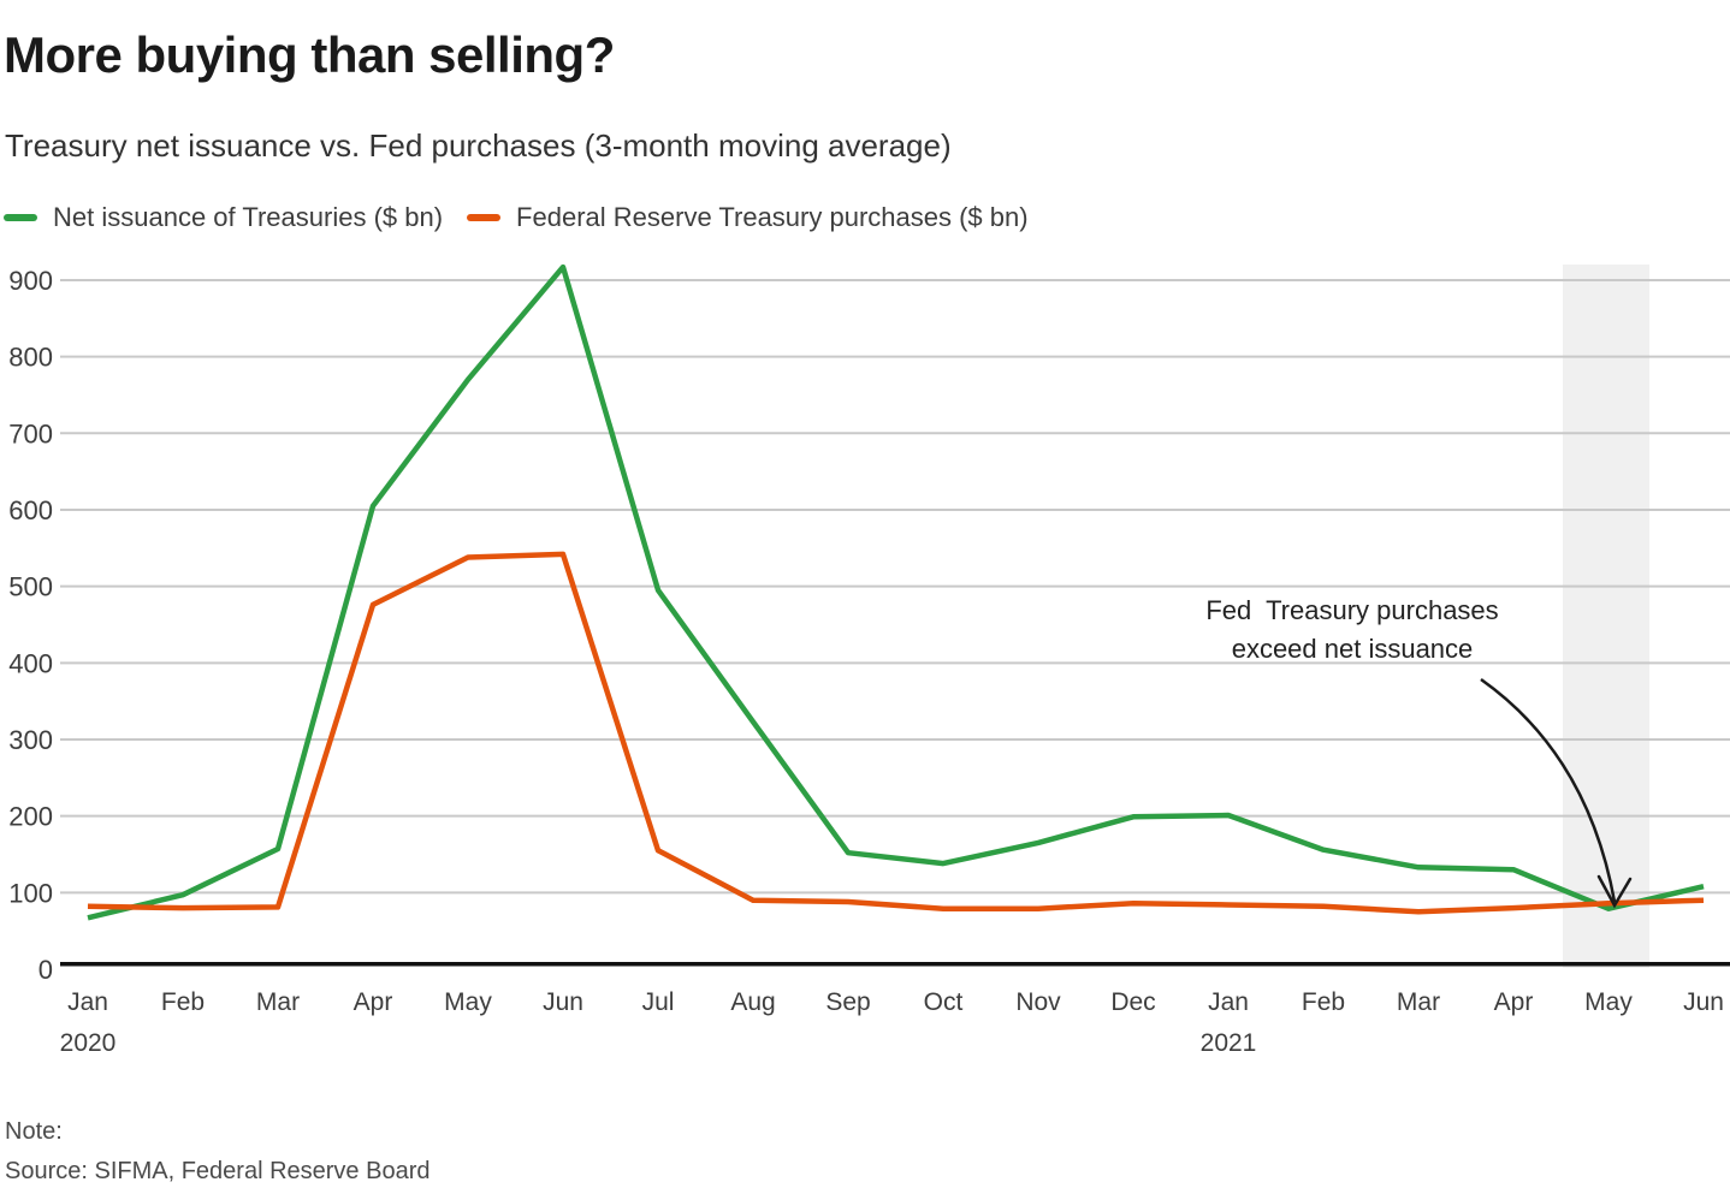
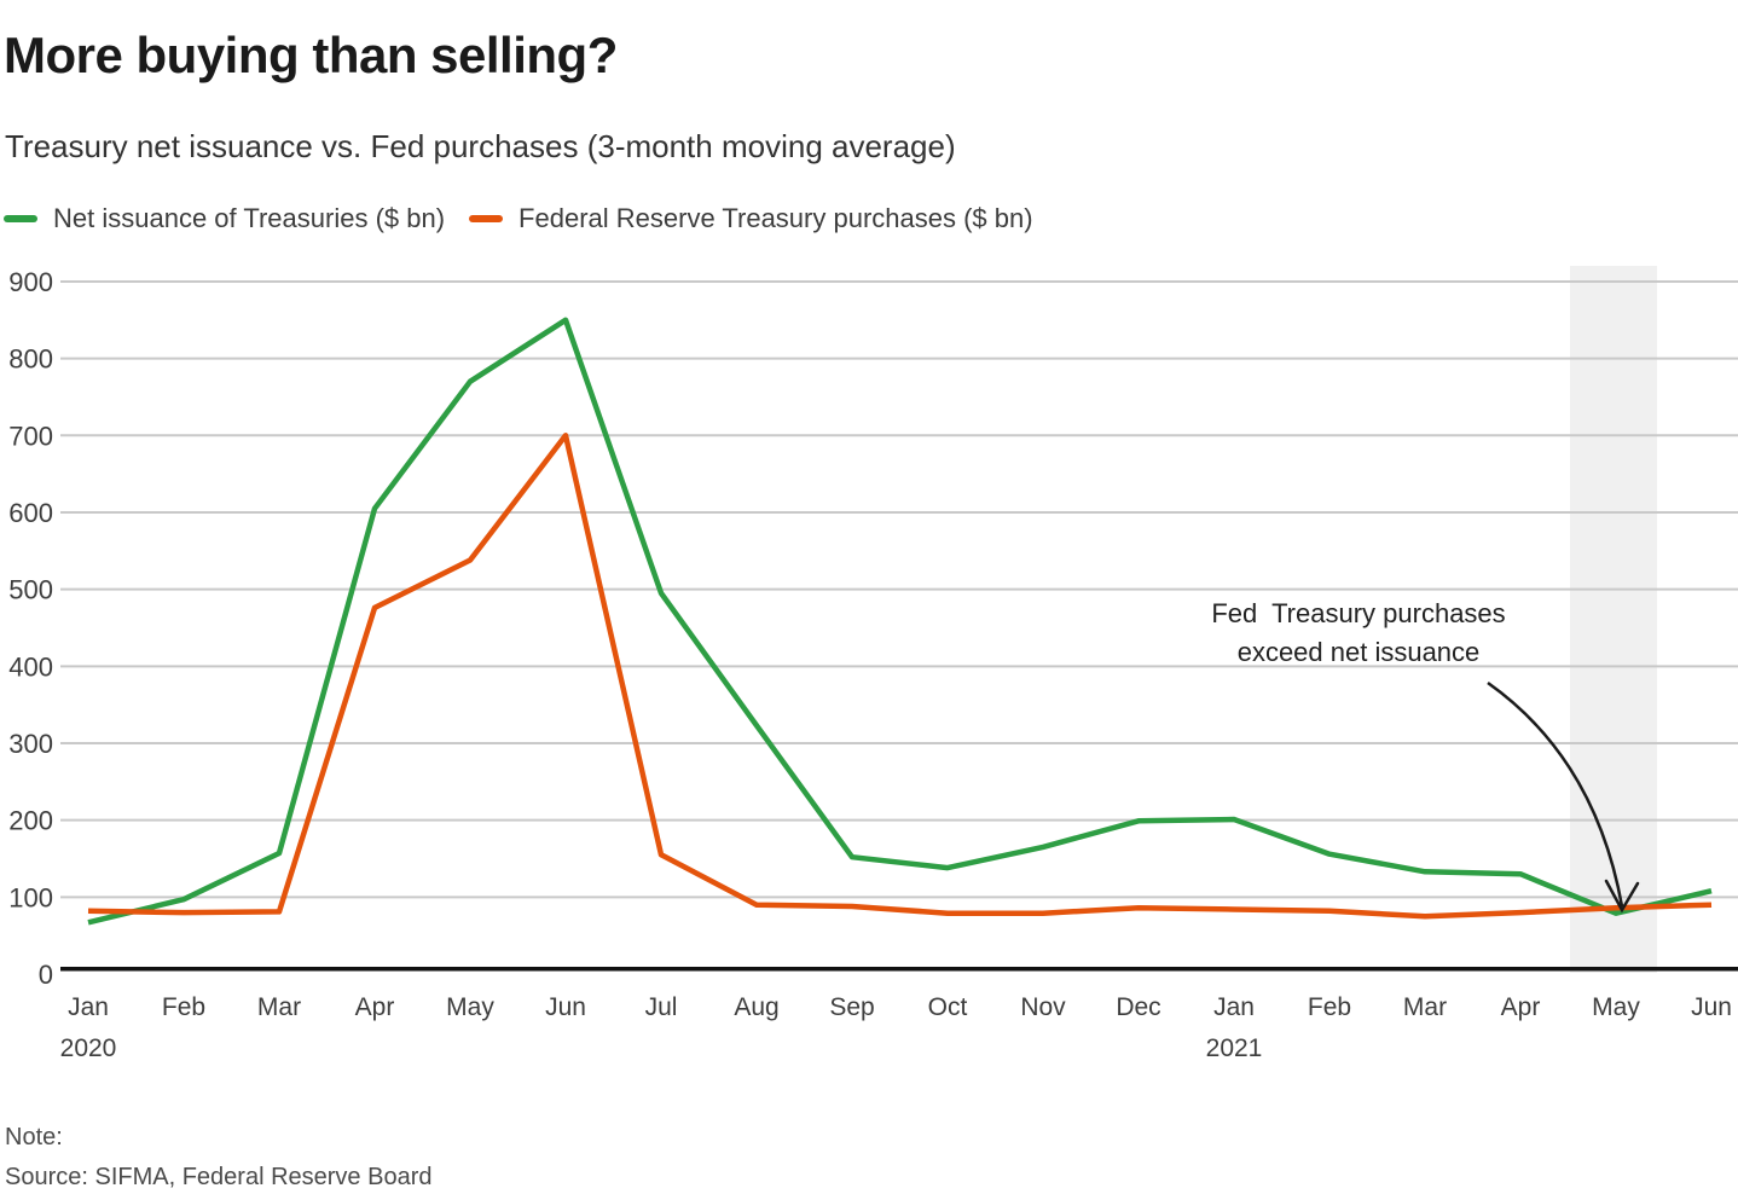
Net issuance of Treasuries ($ bn)/Jun 2020: 920 -> 850
Federal Reserve Treasury purchases ($ bn)/Jun 2020: 540 -> 700
